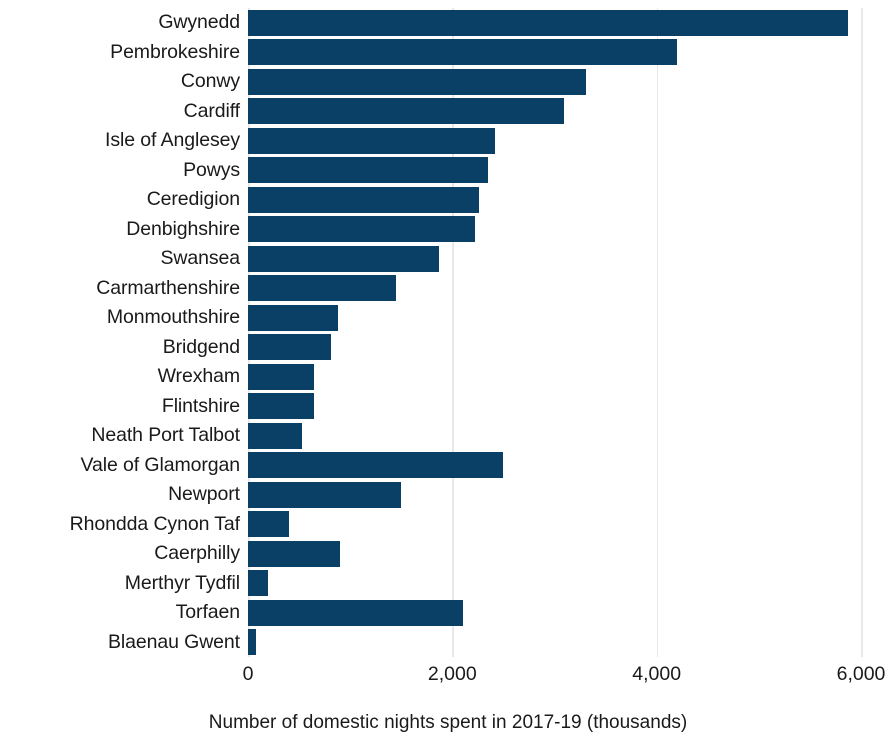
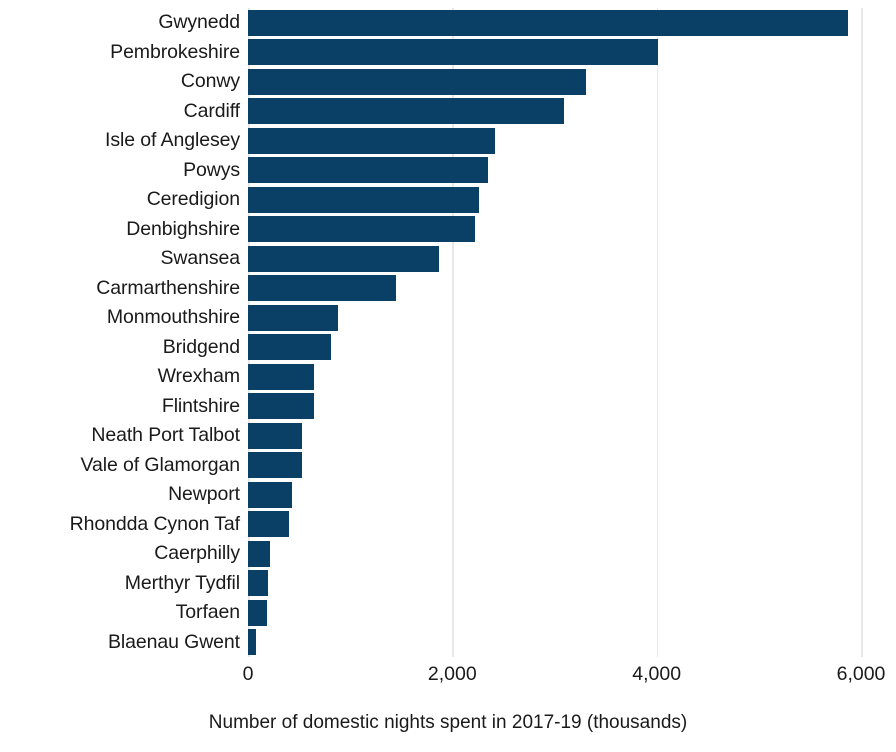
Pembrokeshire: 4200 -> 4000
Vale of Glamorgan: 2500 -> 500
Newport: 1500 -> 400
Caerphilly: 900 -> 200
Torfaen: 2100 -> 200
